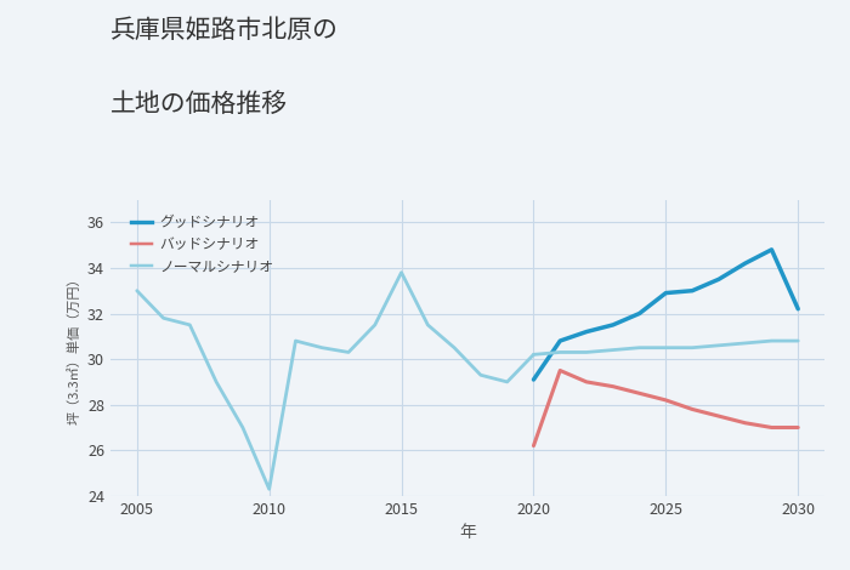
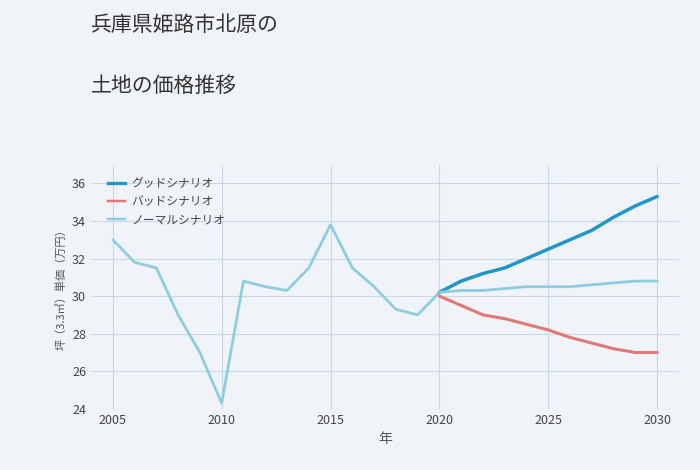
グッドシナリオ/2020: 29.1 -> 30.2
バッドシナリオ/2020: 26.2 -> 30.0
グッドシナリオ/2025: 32.9 -> 32.5
グッドシナリオ/2030: 32.2 -> 35.3
